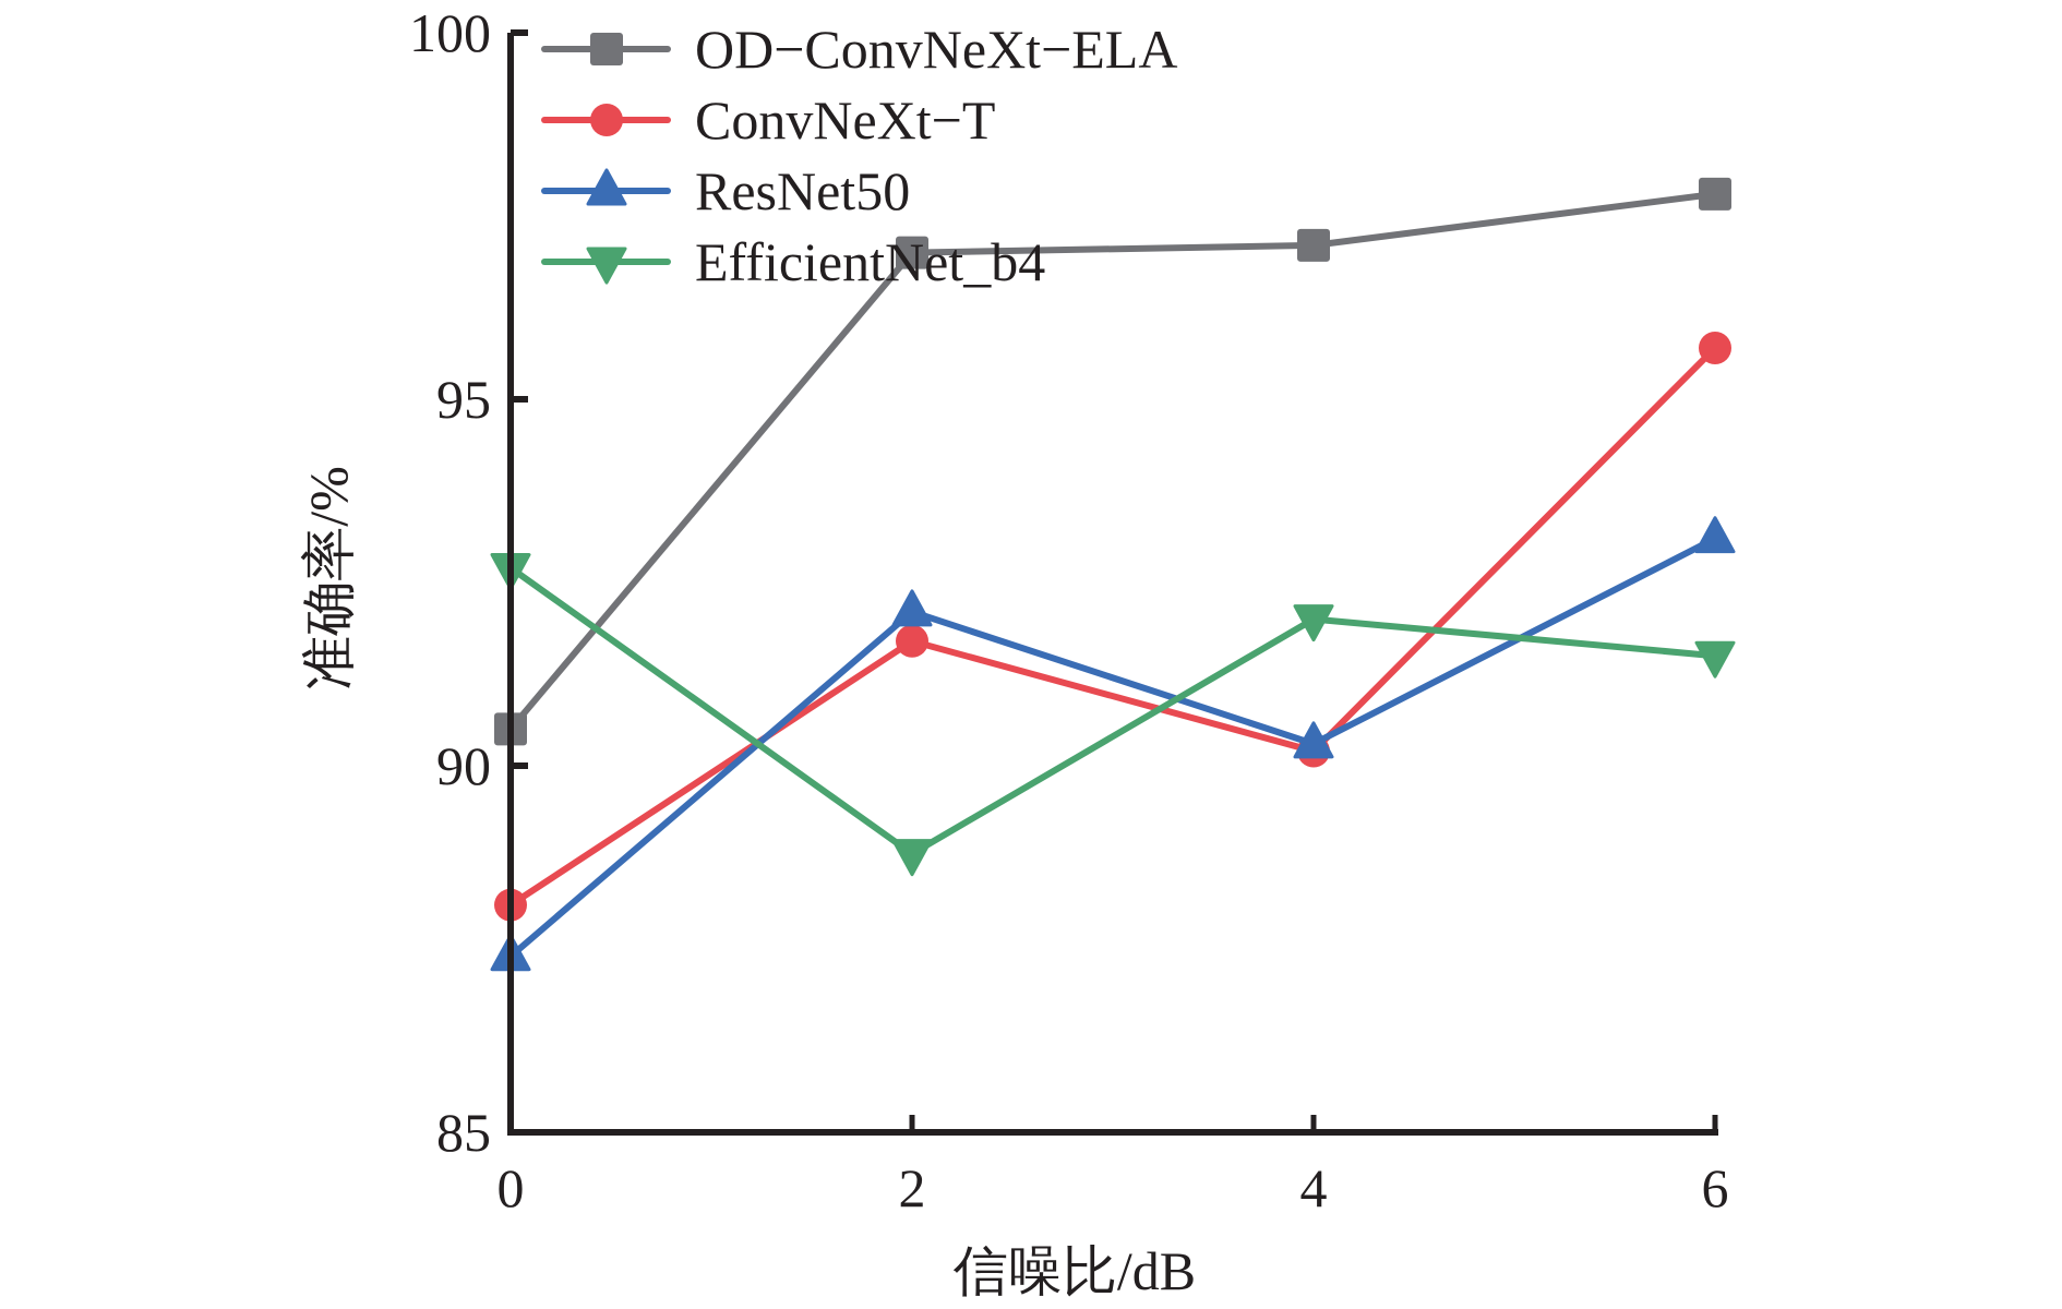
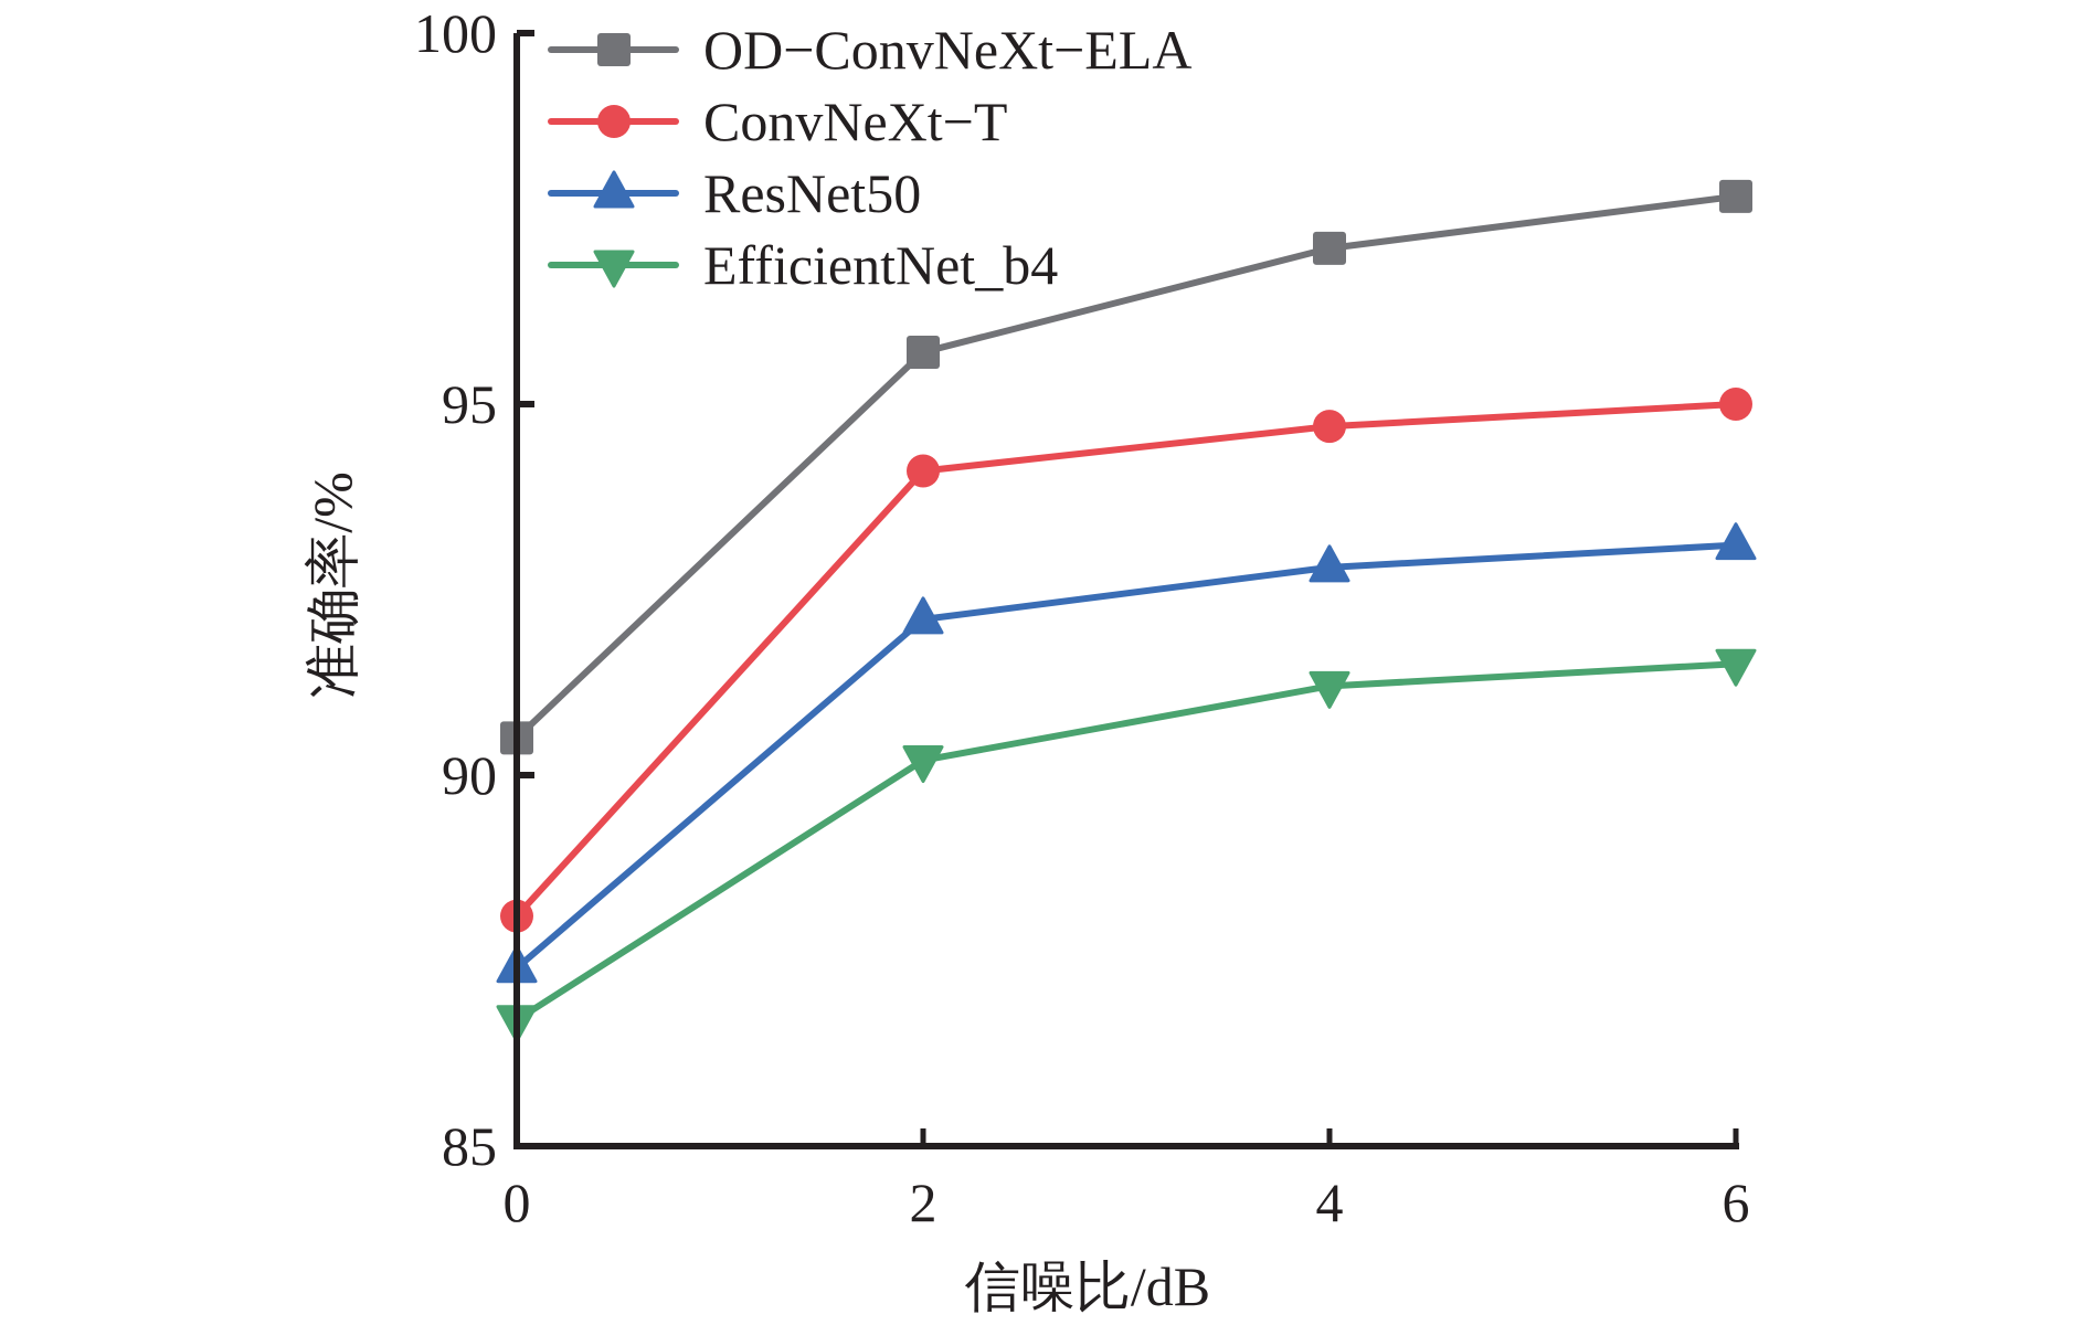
EfficientNet_b4/0: 92.7 -> 86.7
OD−ConvNeXt−ELA/2: 97.0 -> 95.7
ConvNeXt−T/2: 91.7 -> 94.1
EfficientNet_b4/2: 88.8 -> 90.2
ConvNeXt−T/4: 90.2 -> 94.7
ResNet50/4: 90.3 -> 92.8
EfficientNet_b4/4: 92.0 -> 91.2
ConvNeXt−T/6: 95.7 -> 95.0
